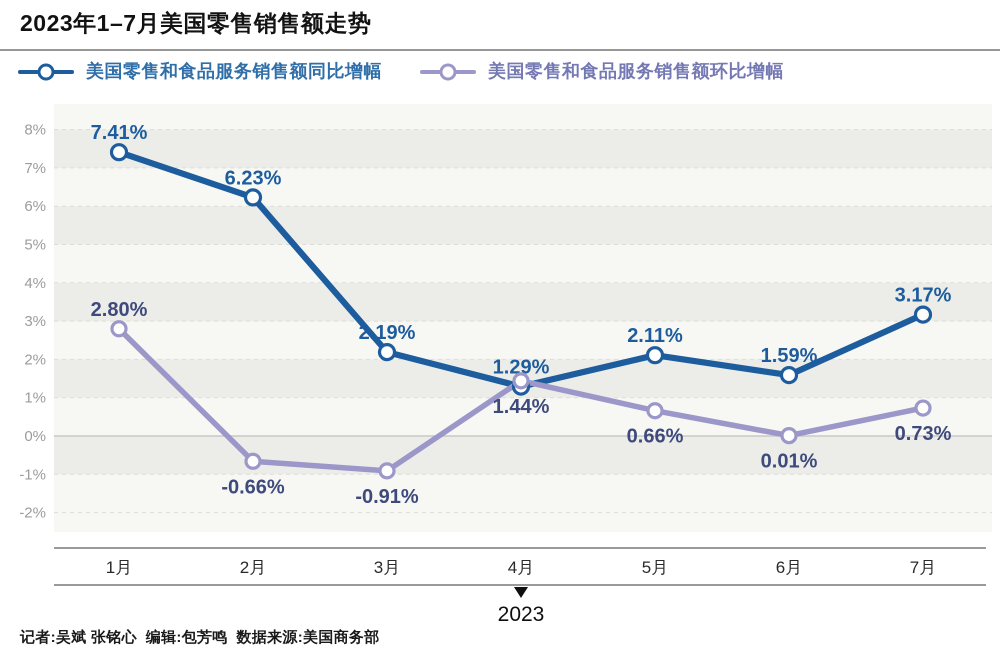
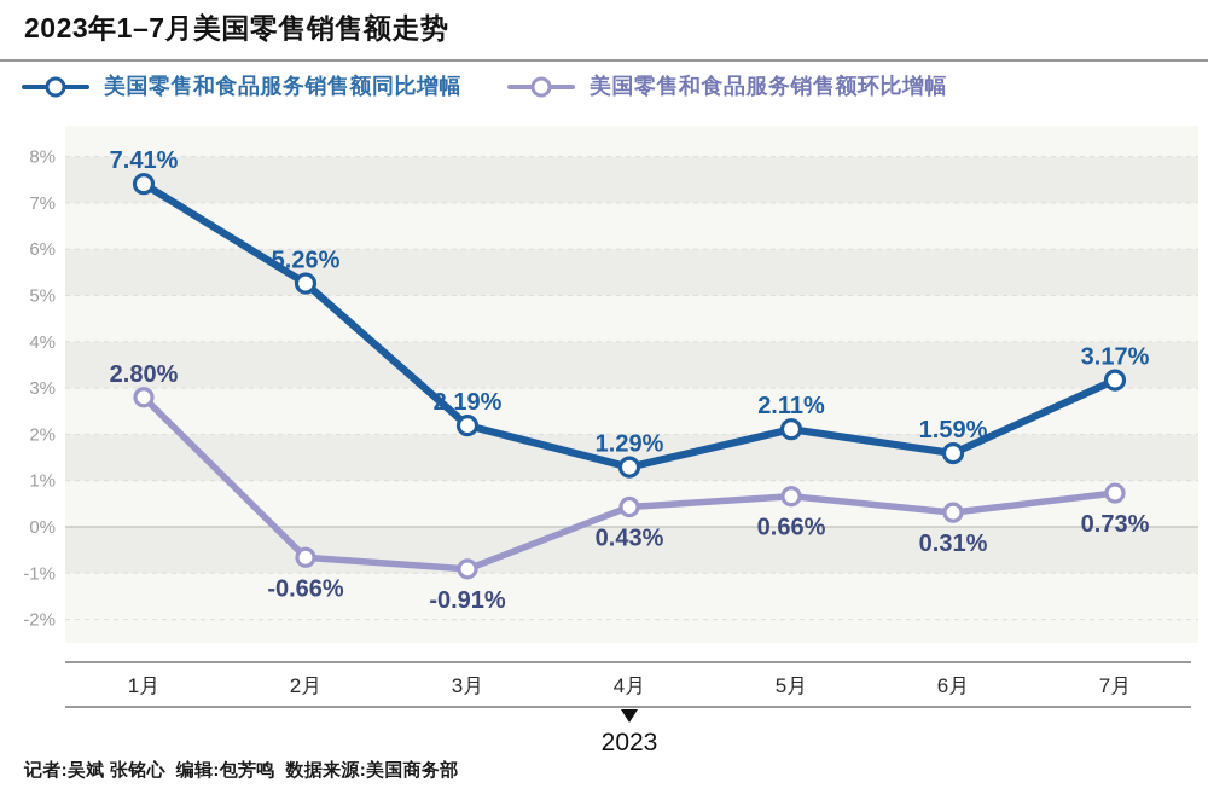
美国零售和食品服务销售额同比增幅/2月: 6.23% -> 5.26%
美国零售和食品服务销售额环比增幅/4月: 1.44% -> 0.43%
美国零售和食品服务销售额环比增幅/6月: 0.01% -> 0.31%
